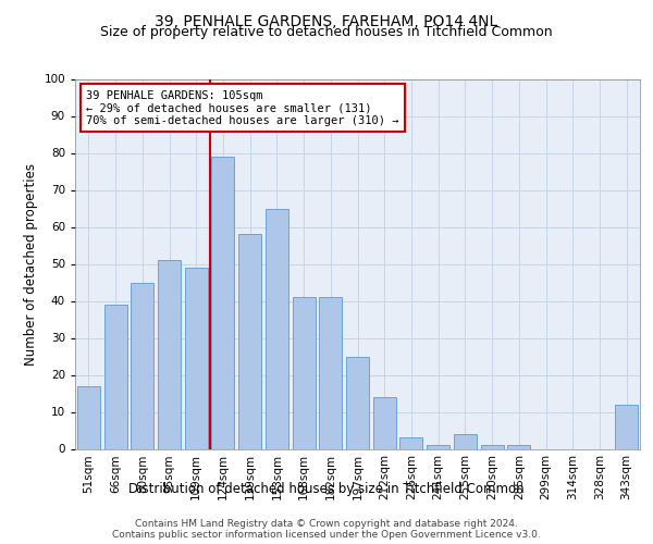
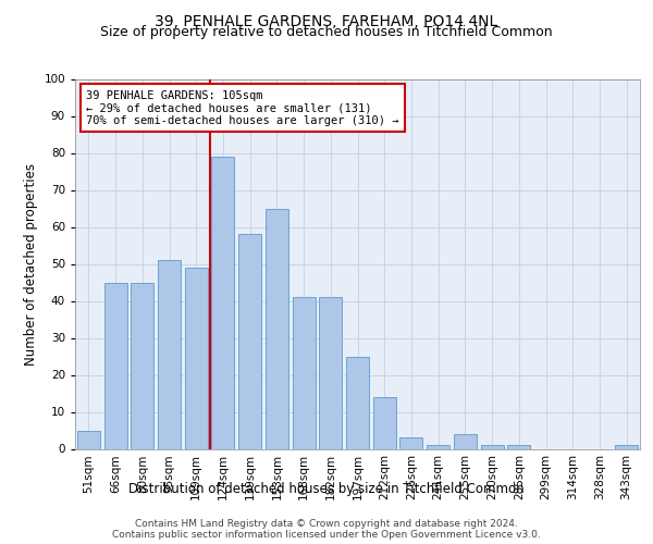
51sqm: 17 -> 5
66sqm: 39 -> 45
343sqm: 12 -> 1
